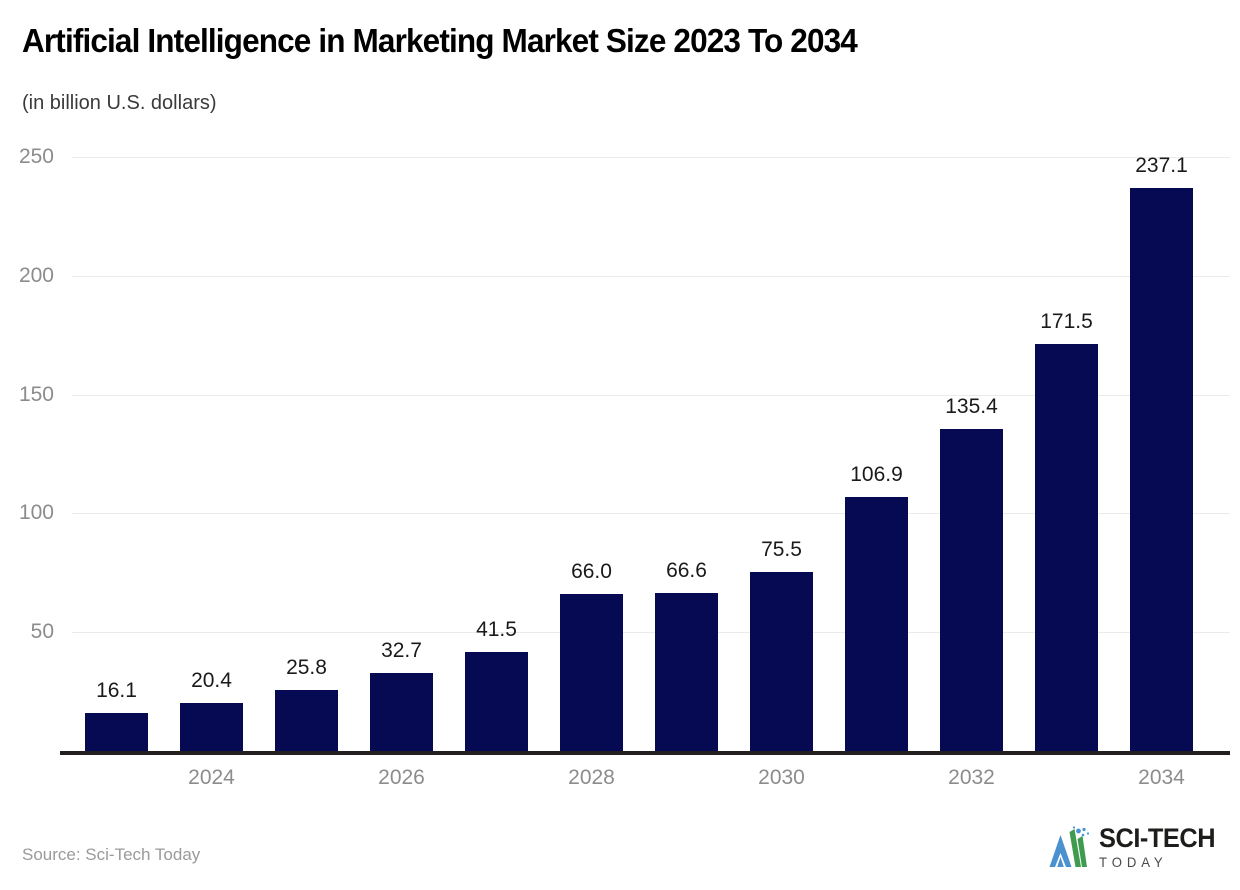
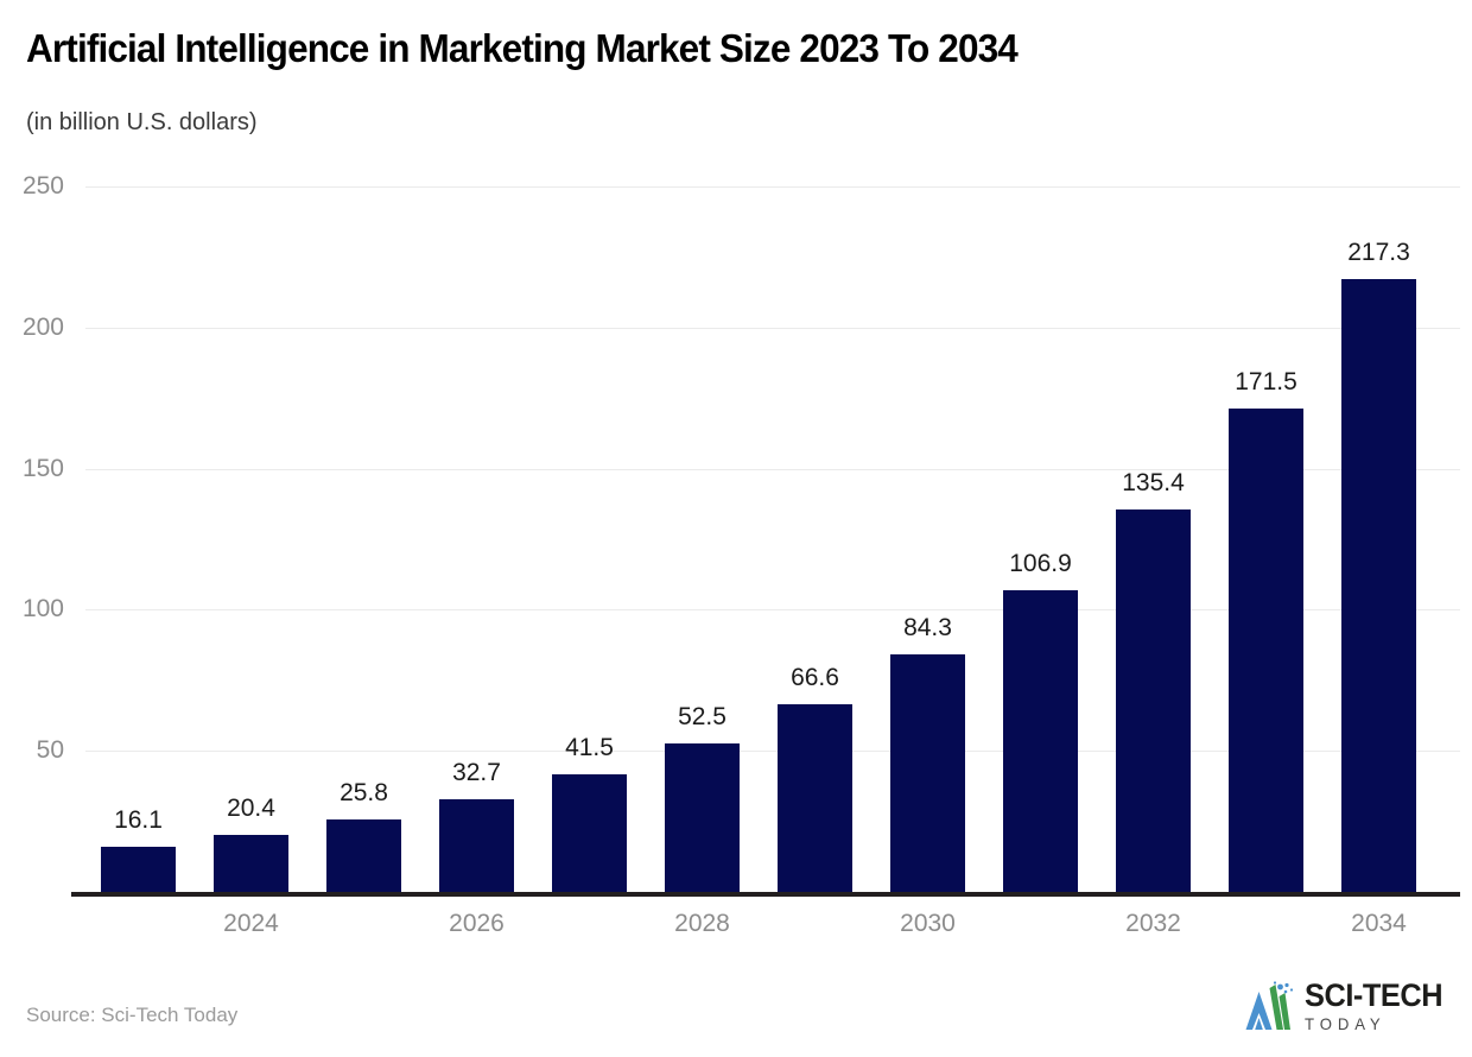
2028: 66.0 -> 52.5
2030: 75.5 -> 84.3
2034: 237.1 -> 217.3
